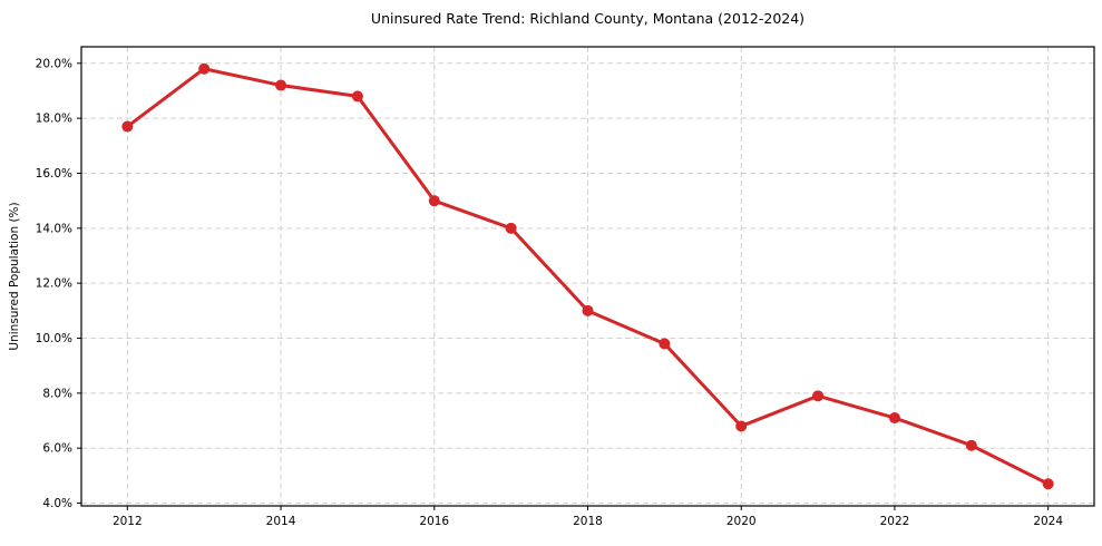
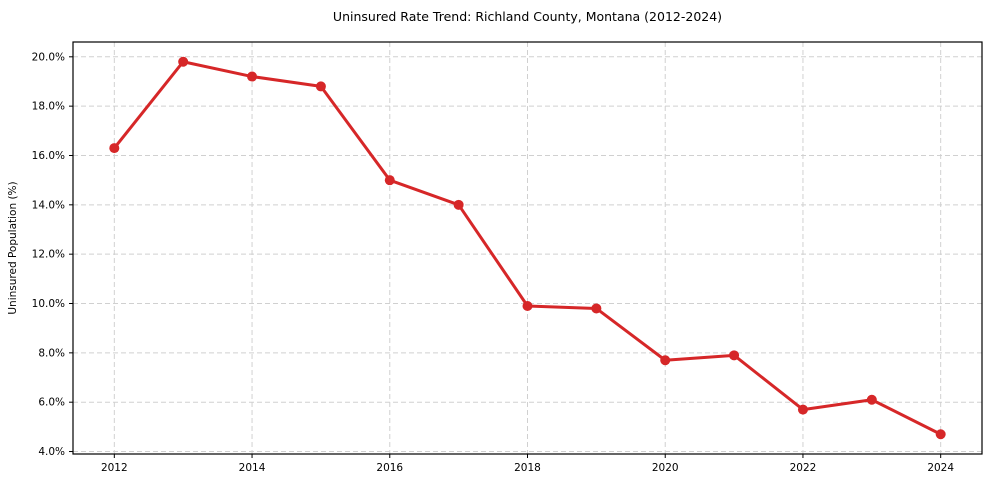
2012: 17.7% -> 16.3%
2018: 11.0% -> 9.9%
2020: 6.8% -> 7.7%
2022: 7.1% -> 5.7%
